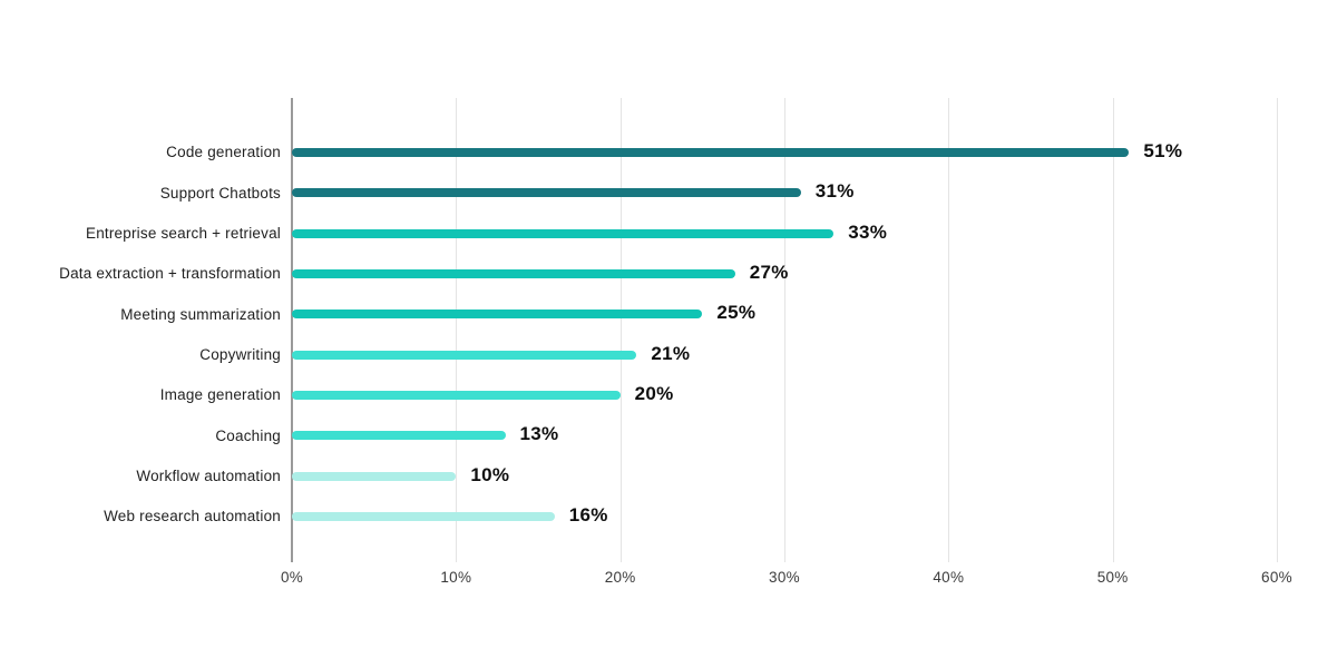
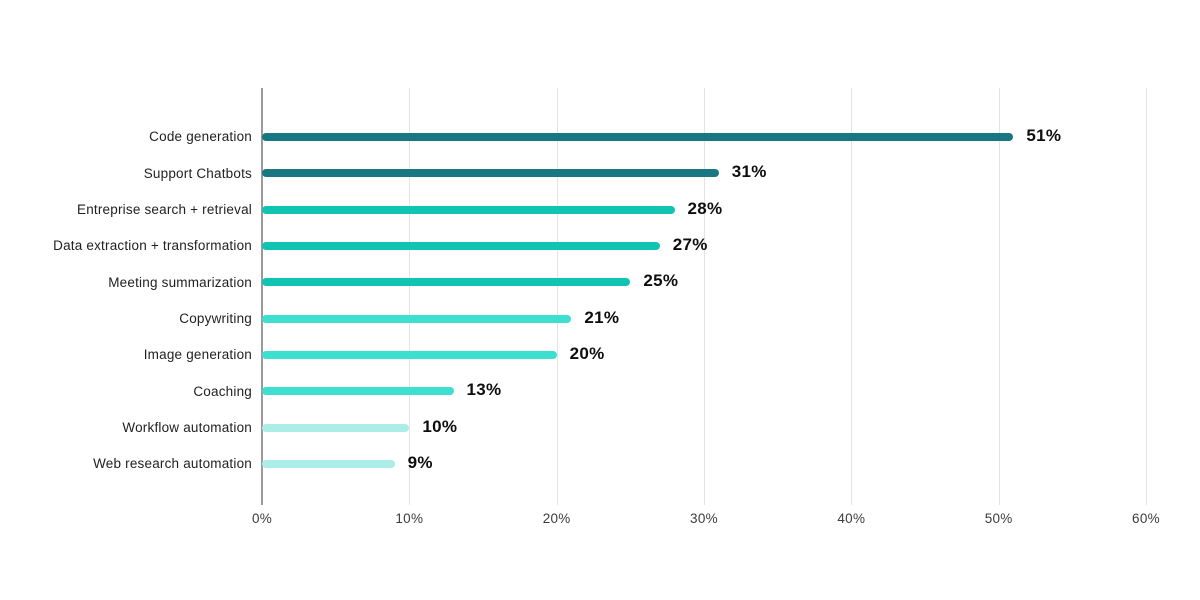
Entreprise search + retrieval: 33% -> 28%
Web research automation: 16% -> 9%
